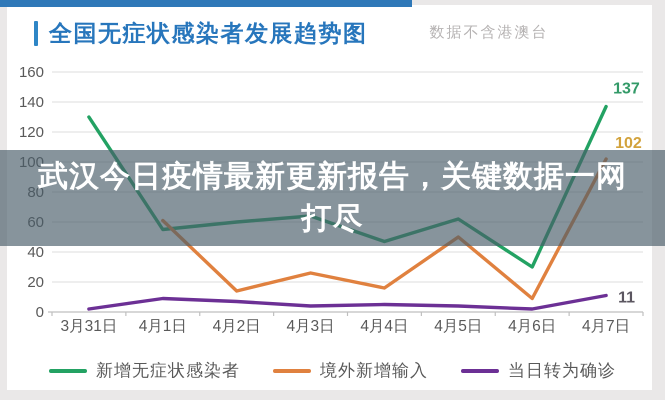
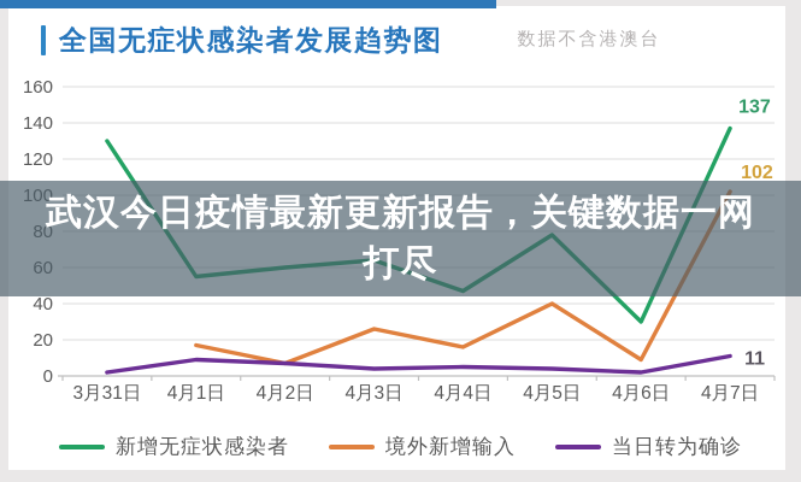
境外新增输入/4月1日: 61 -> 17
境外新增输入/4月2日: 14 -> 7
新增无症状感染者/4月5日: 62 -> 78
境外新增输入/4月5日: 50 -> 40
